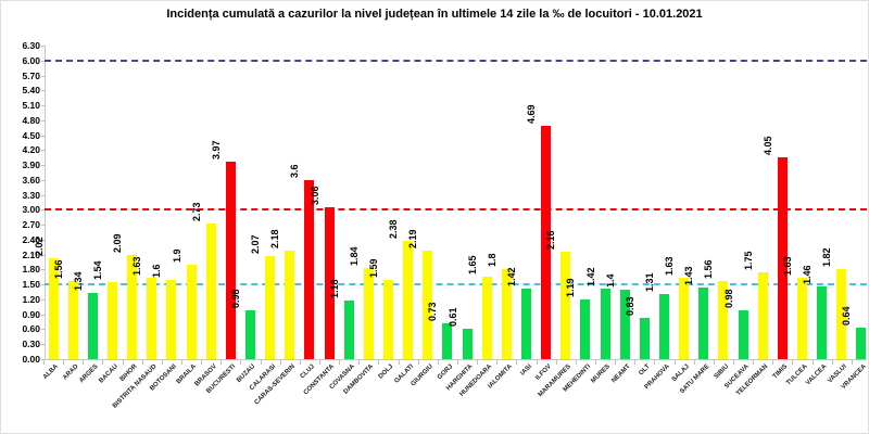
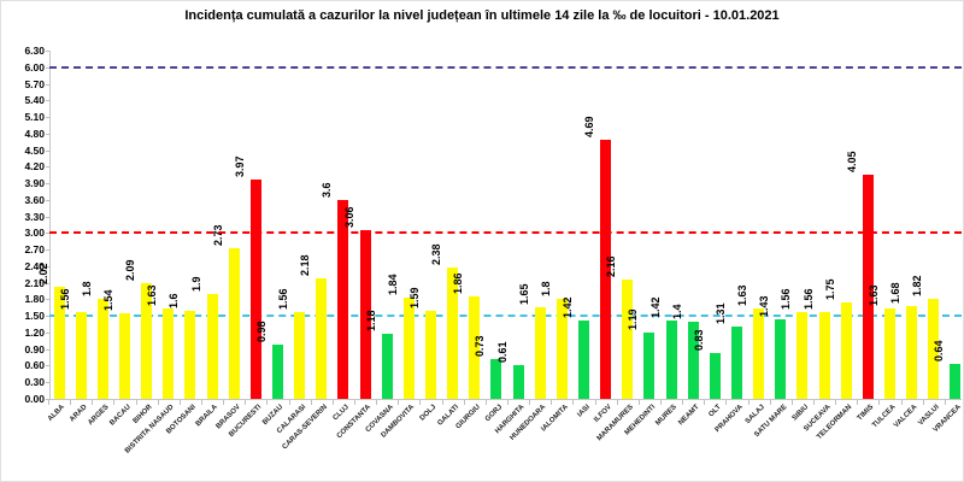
ARGES: 1.34 -> 1.8
CALARASI: 2.07 -> 1.56
GIURGIU: 2.19 -> 1.86
SUCEAVA: 0.98 -> 1.56
VALCEA: 1.46 -> 1.68
